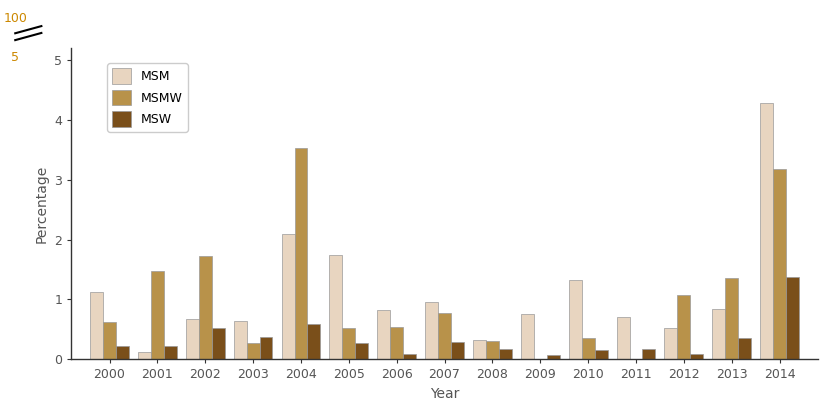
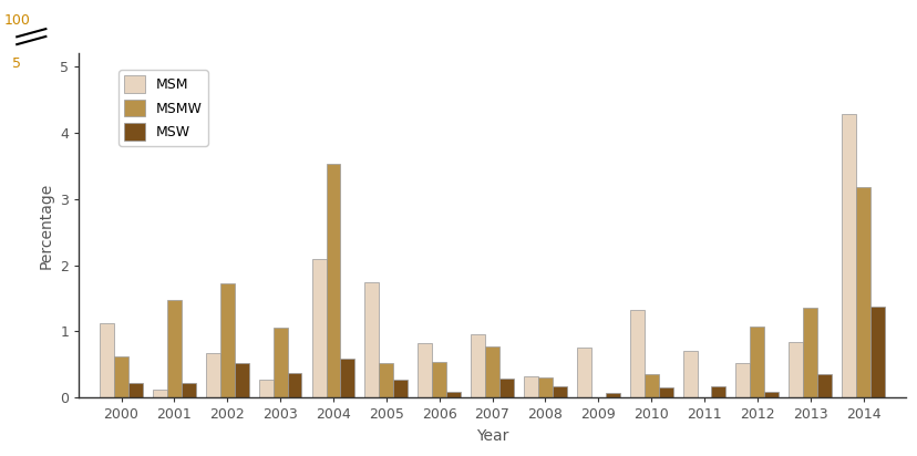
MSM/2003: 0.64 -> 0.27
MSMW/2003: 0.28 -> 1.05
